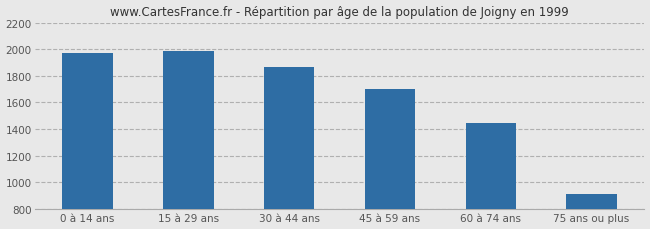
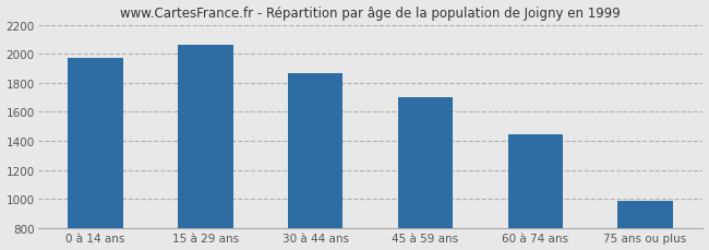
15 à 29 ans: 1990 -> 2060
75 ans ou plus: 910 -> 980
